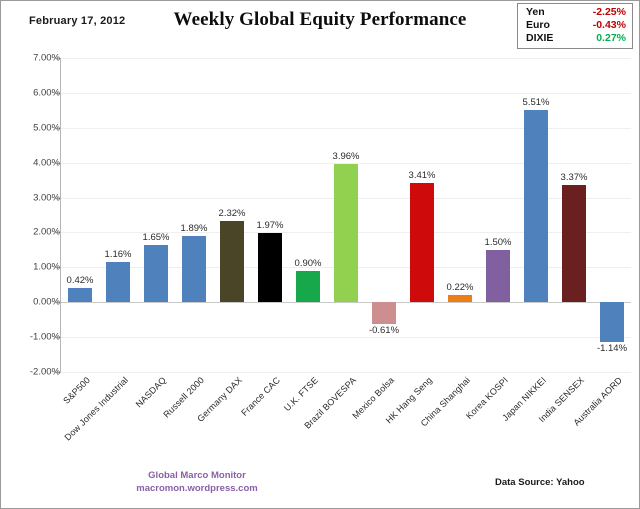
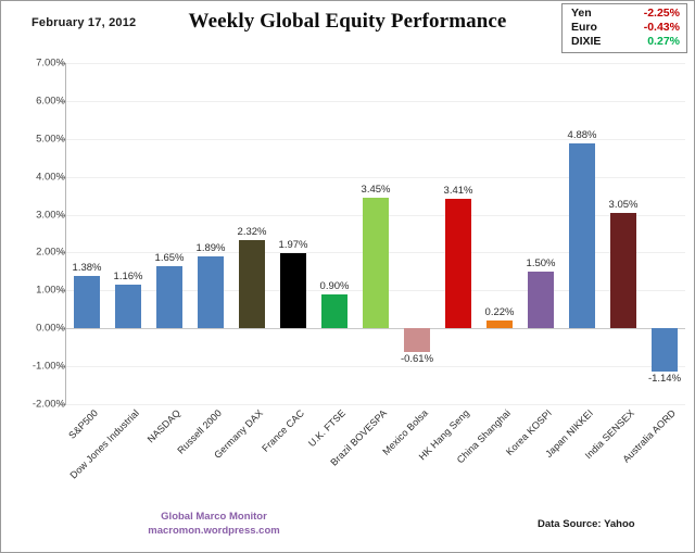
S&P500: 0.42% -> 1.38%
Brazil BOVESPA: 3.96% -> 3.45%
Japan NIKKEI: 5.51% -> 4.88%
India SENSEX: 3.37% -> 3.05%
